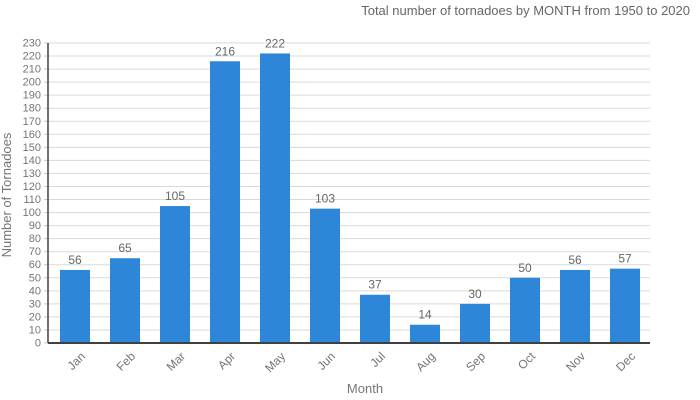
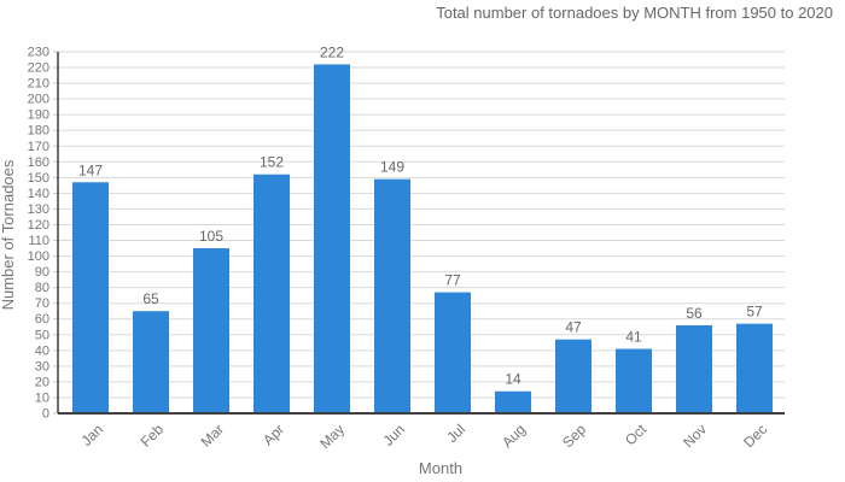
Jan: 56 -> 147
Apr: 216 -> 152
Jun: 103 -> 149
Jul: 37 -> 77
Sep: 30 -> 47
Oct: 50 -> 41
